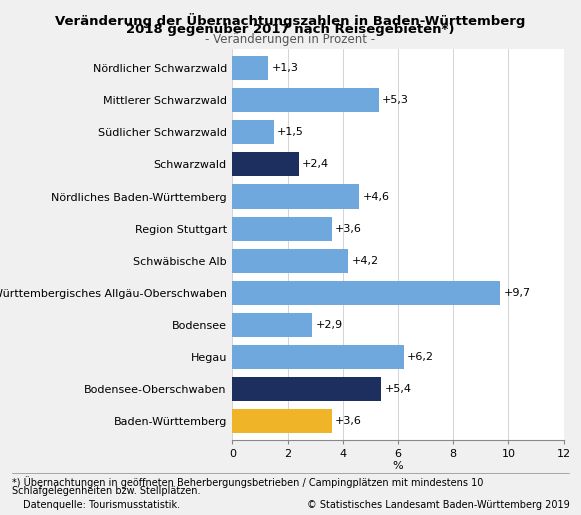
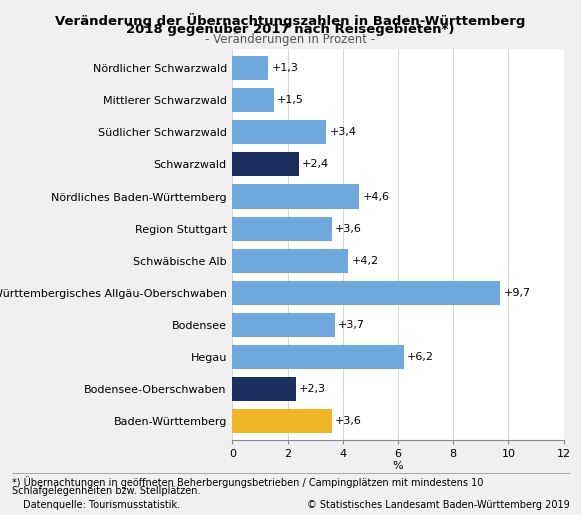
Mittlerer Schwarzwald: +5,3 -> +1,5
Südlicher Schwarzwald: +1,5 -> +3,4
Bodensee: +2,9 -> +3,7
Bodensee-Oberschwaben: +5,4 -> +2,3
